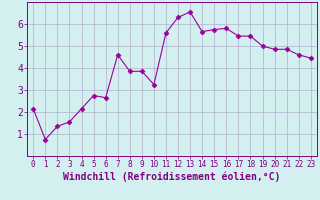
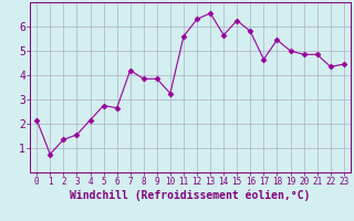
7: 4.60 -> 4.20
15: 5.75 -> 6.25
17: 5.45 -> 4.65
22: 4.60 -> 4.35
